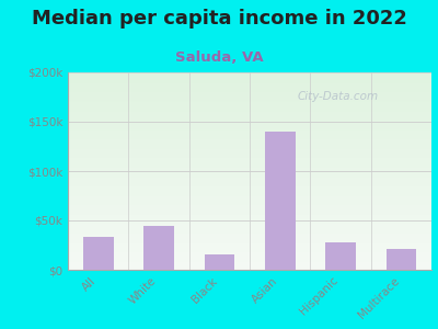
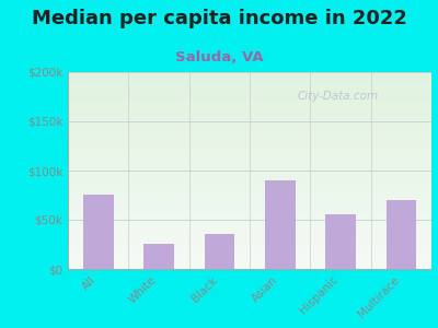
All: $33k -> $76k
White: $45k -> $26k
Black: $16k -> $36k
Asian: $140k -> $90k
Hispanic: $28k -> $56k
Multirace: $21k -> $70k
